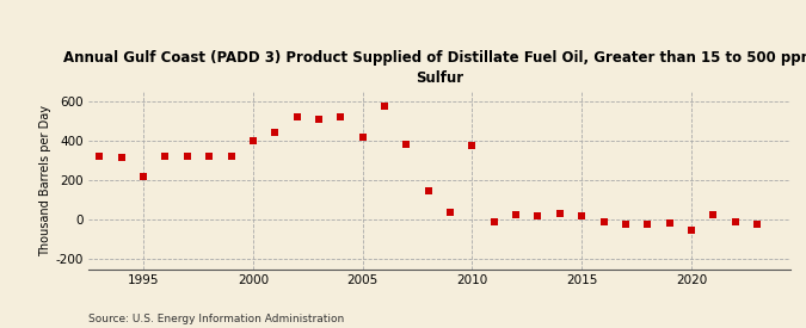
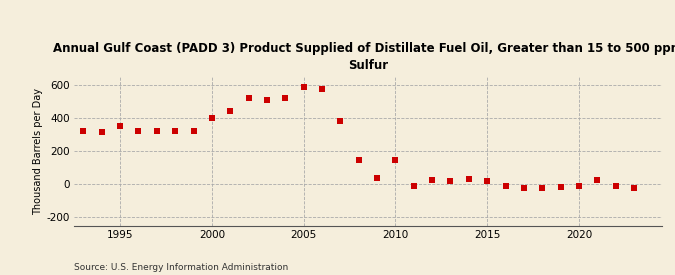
1995: 220 -> 360
2005: 420 -> 590
2010: 380 -> 150
2020: -50 -> -10
